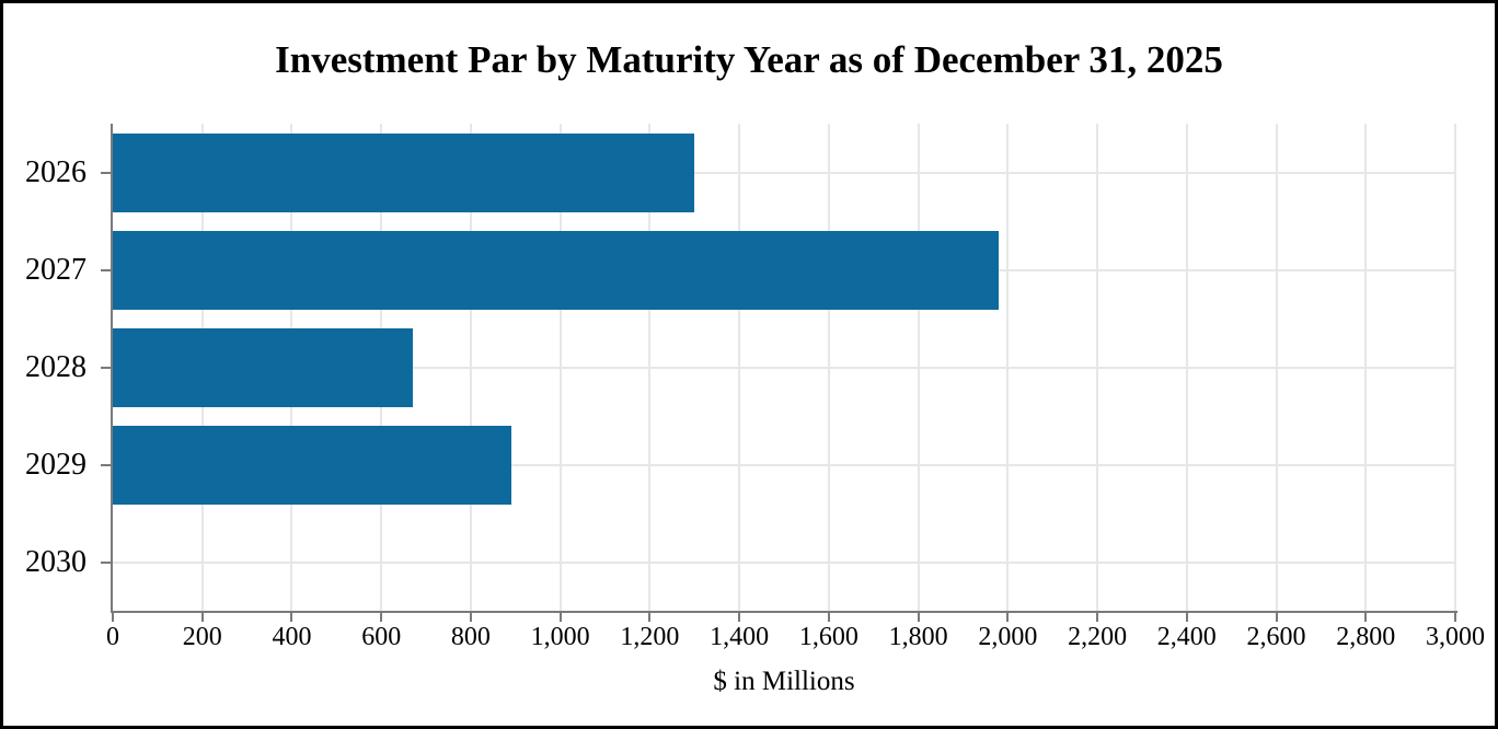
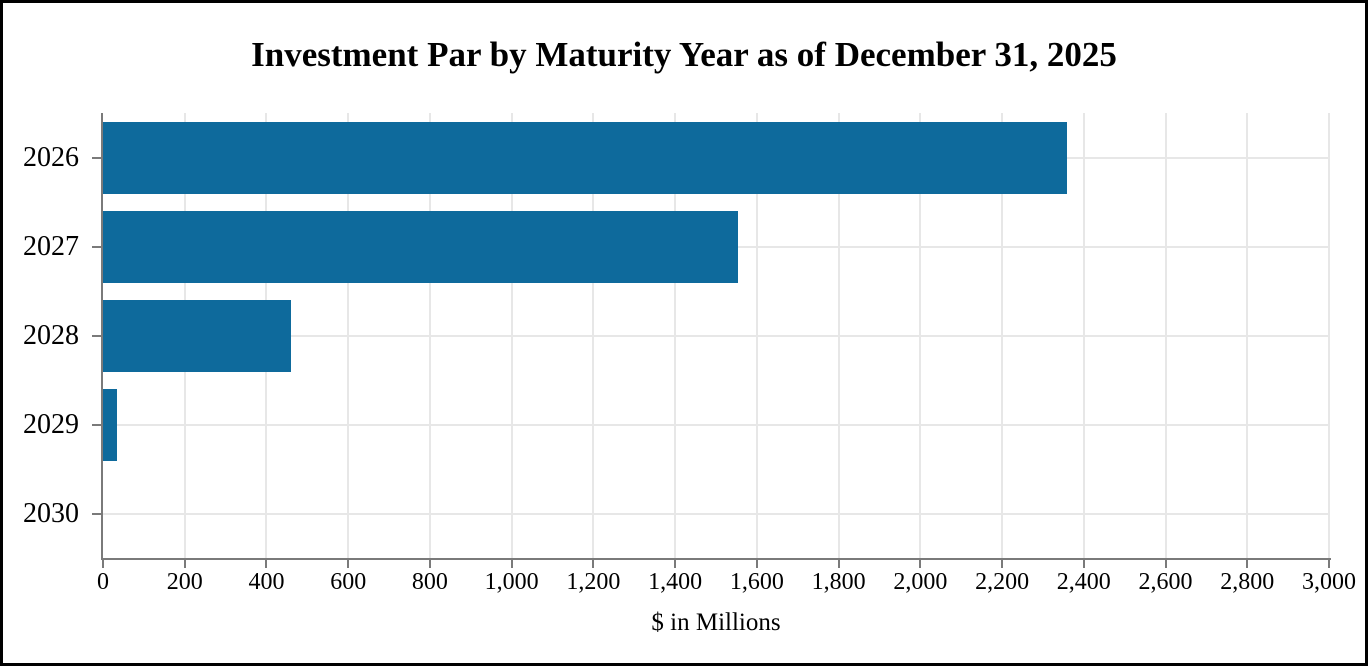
2026: 1300 -> 2360
2027: 1980 -> 1560
2028: 670 -> 460
2029: 890 -> 40
